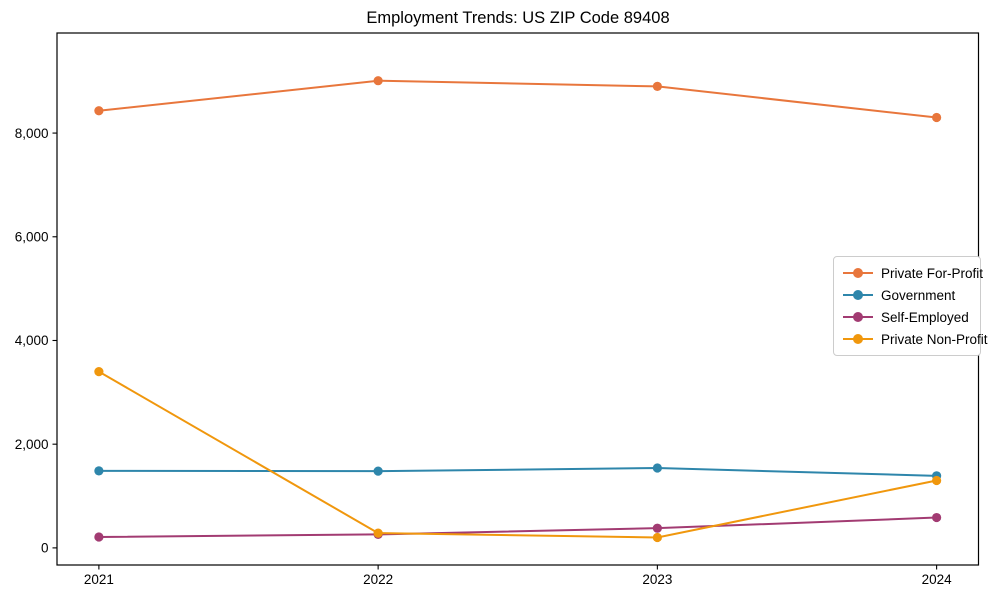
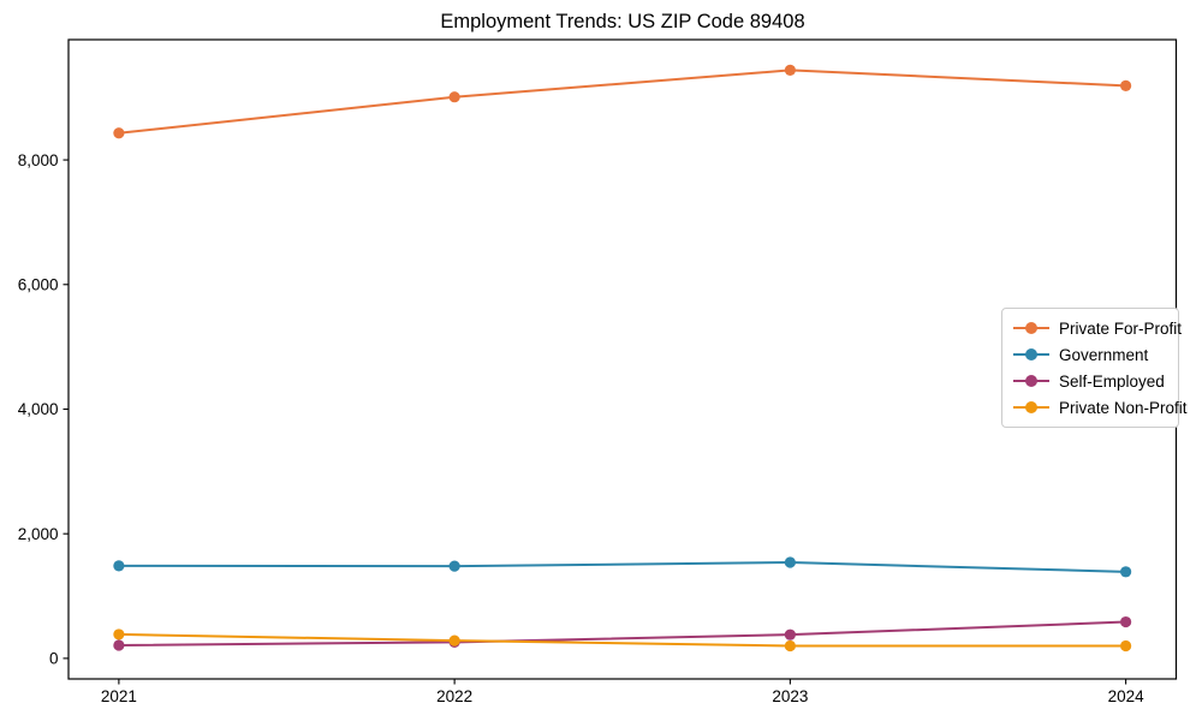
Private Non-Profit/2021: 3400 -> 400
Private For-Profit/2023: 8900 -> 9400
Private For-Profit/2024: 8300 -> 9200
Private Non-Profit/2024: 1300 -> 200
